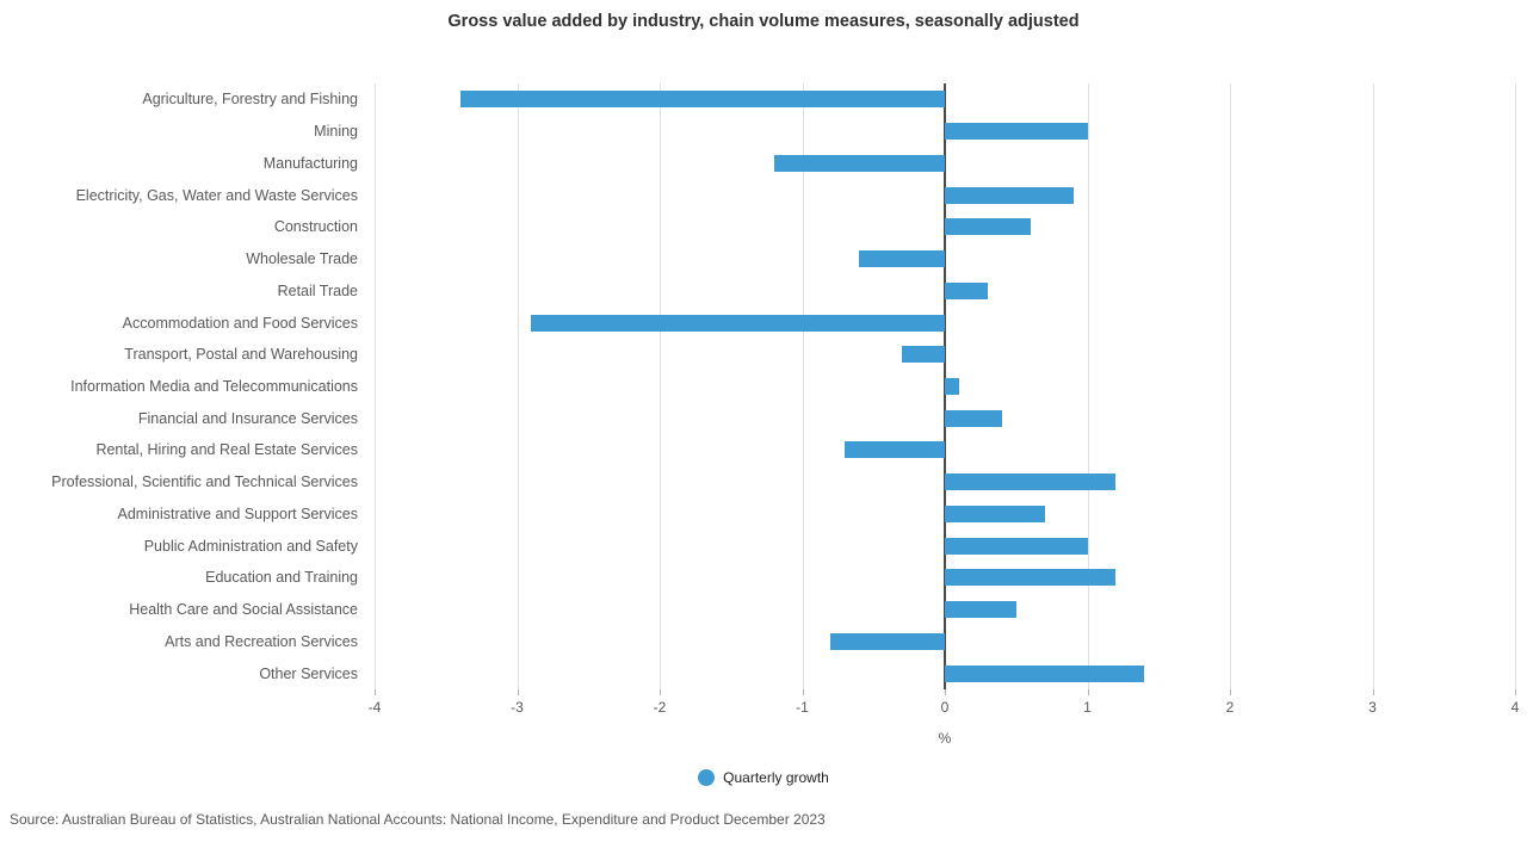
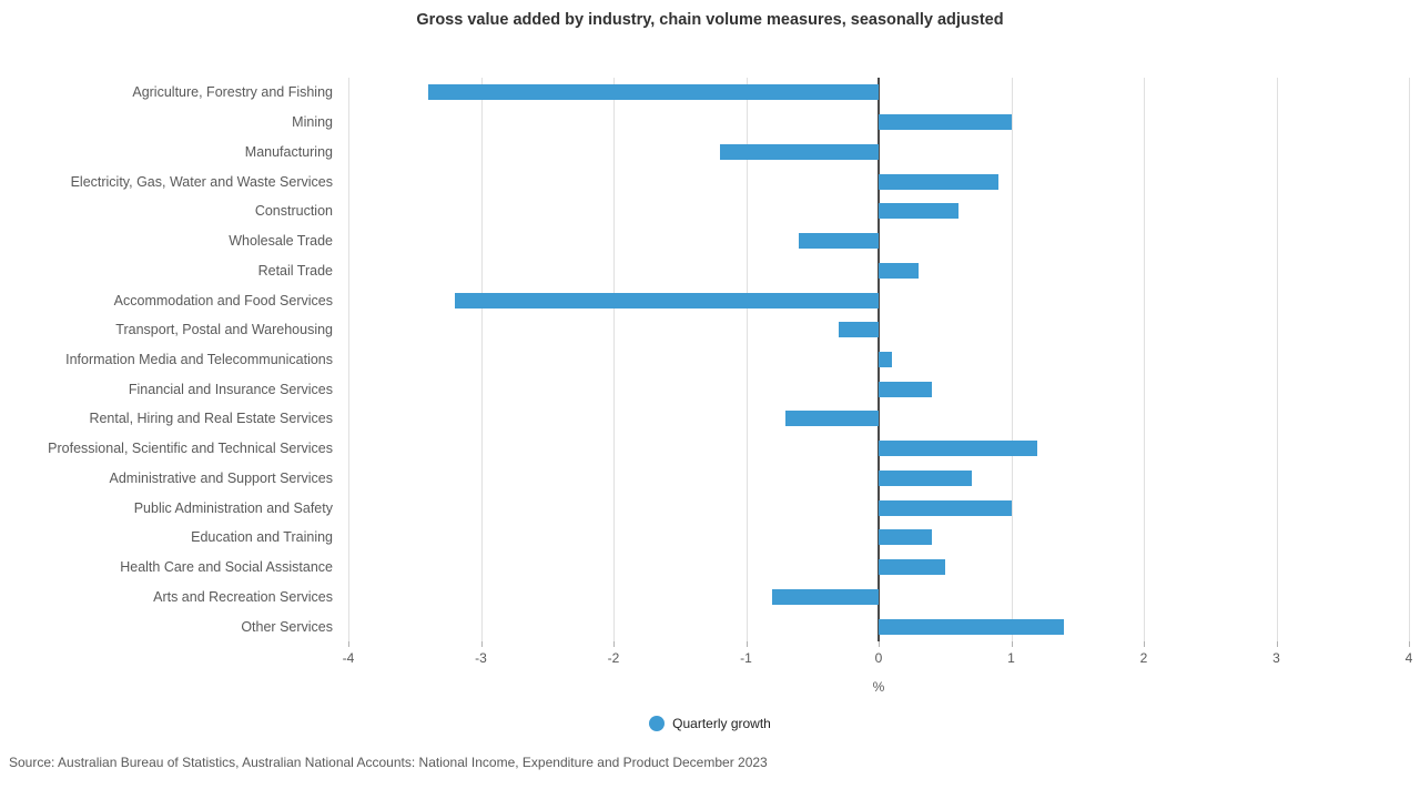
Accommodation and Food Services: -2.9 -> -3.2
Education and Training: 1.2 -> 0.4
